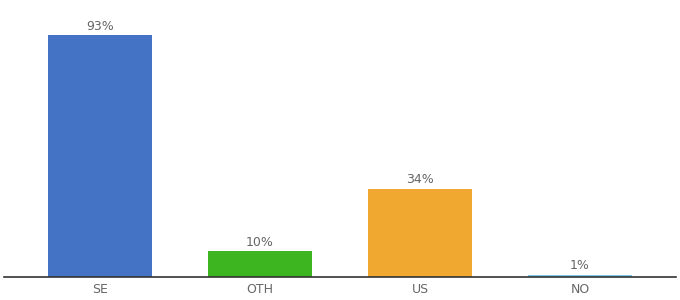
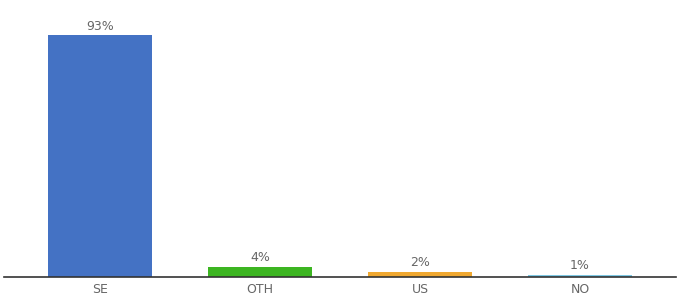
OTH: 10% -> 4%
US: 34% -> 2%
